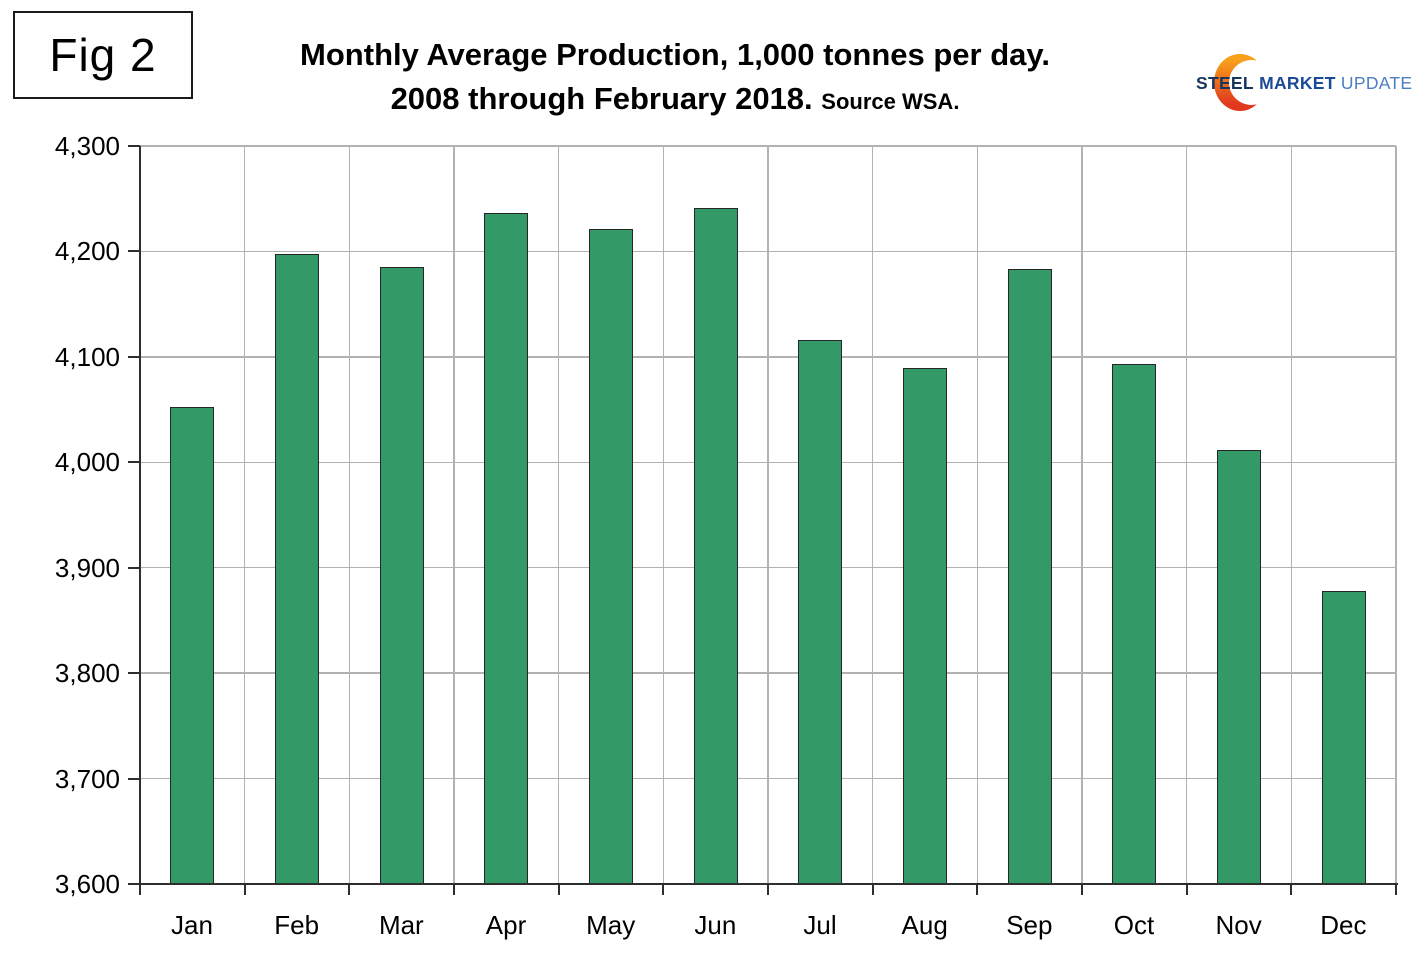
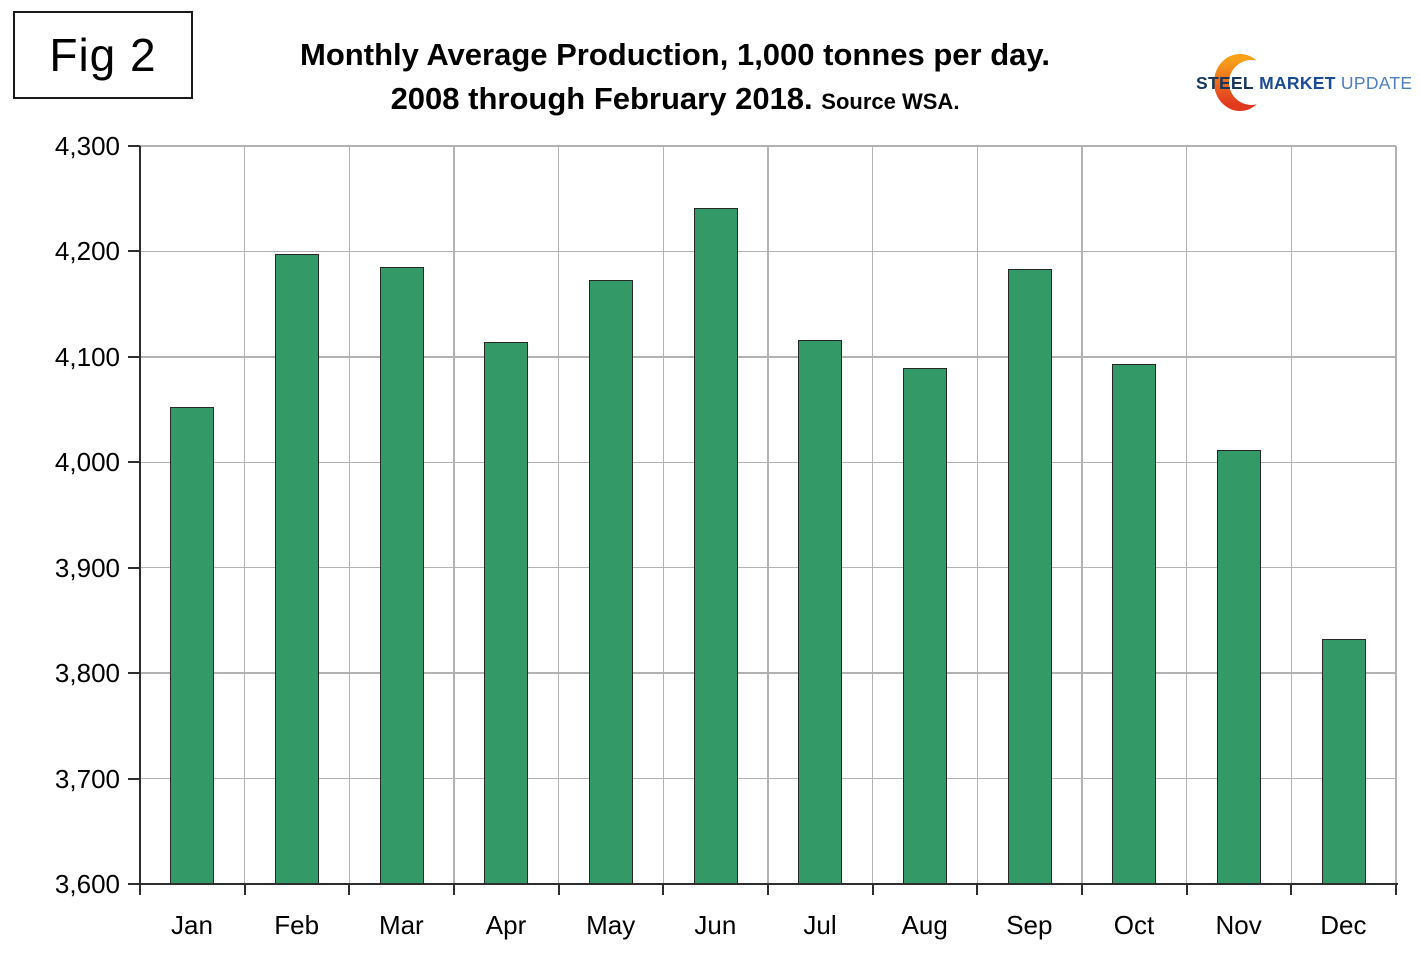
Apr: 4236 -> 4114
May: 4221 -> 4173
Dec: 3878 -> 3832
